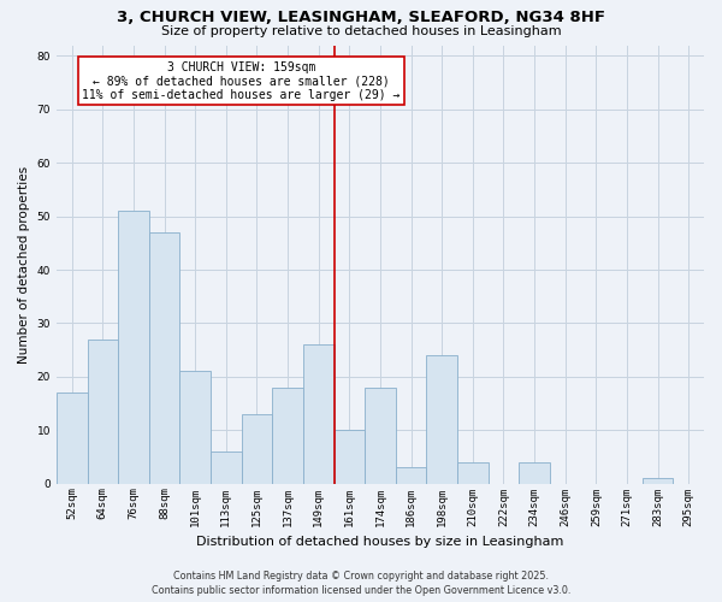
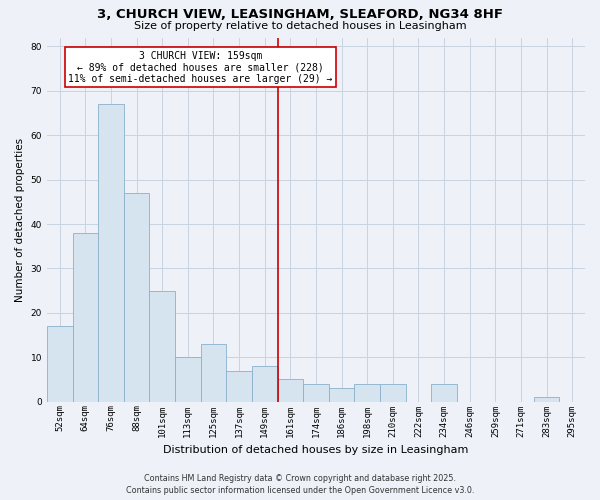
64sqm: 27 -> 38
76sqm: 51 -> 67
101sqm: 21 -> 25
113sqm: 6 -> 10
137sqm: 18 -> 7
149sqm: 26 -> 8
161sqm: 10 -> 5
174sqm: 18 -> 4
198sqm: 24 -> 4
